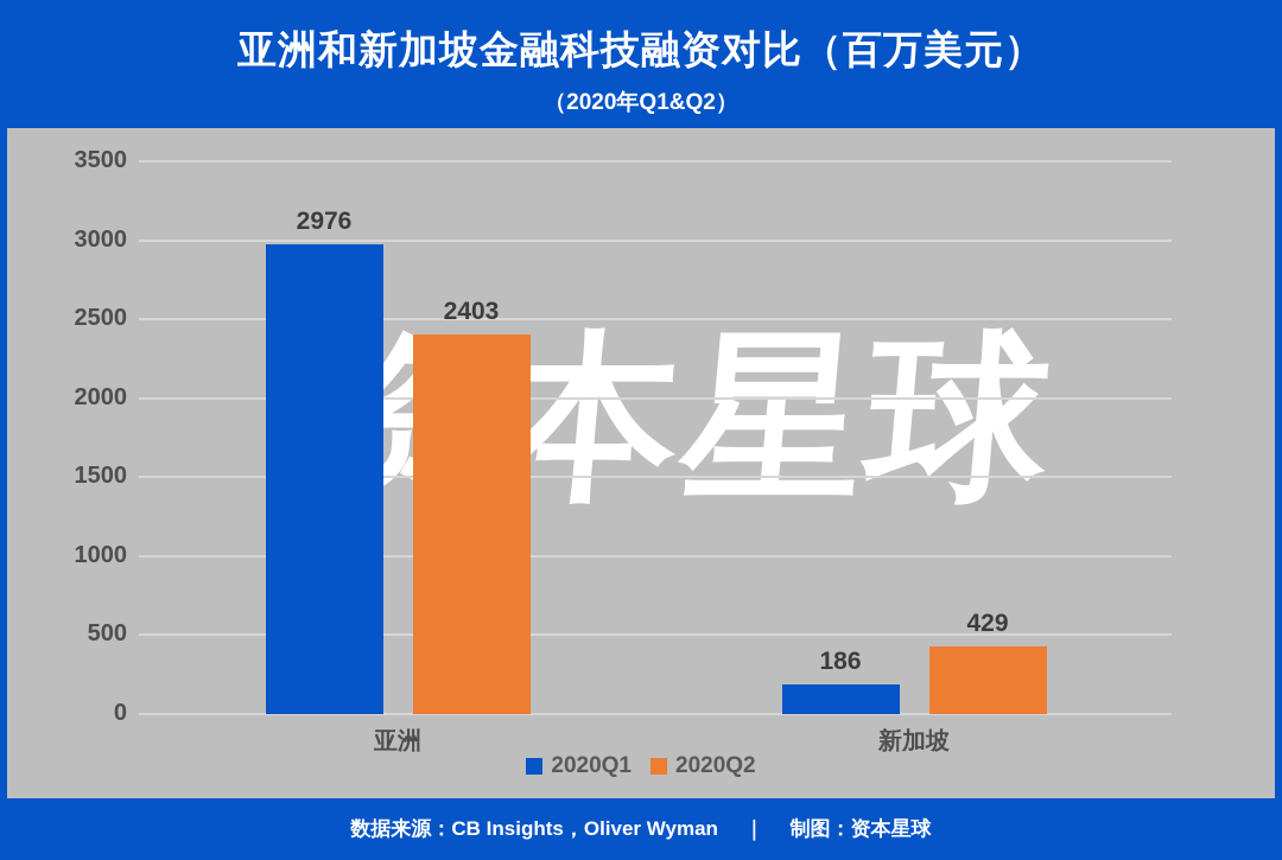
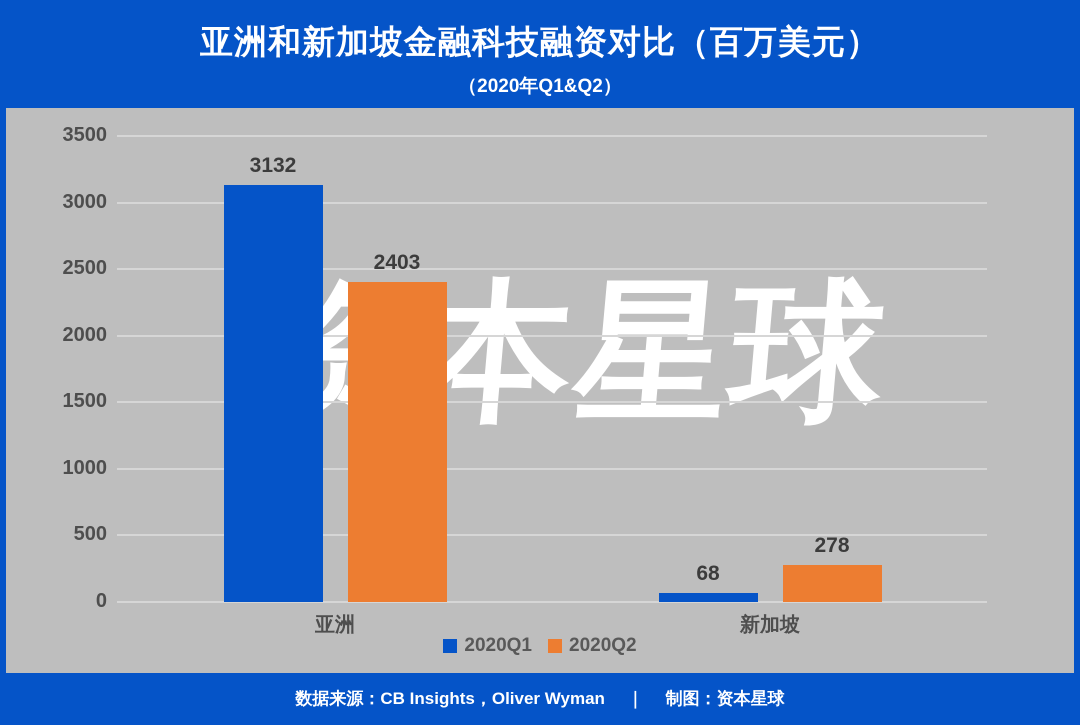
2020Q1/亚洲: 2976 -> 3132
2020Q1/新加坡: 186 -> 68
2020Q2/新加坡: 429 -> 278
